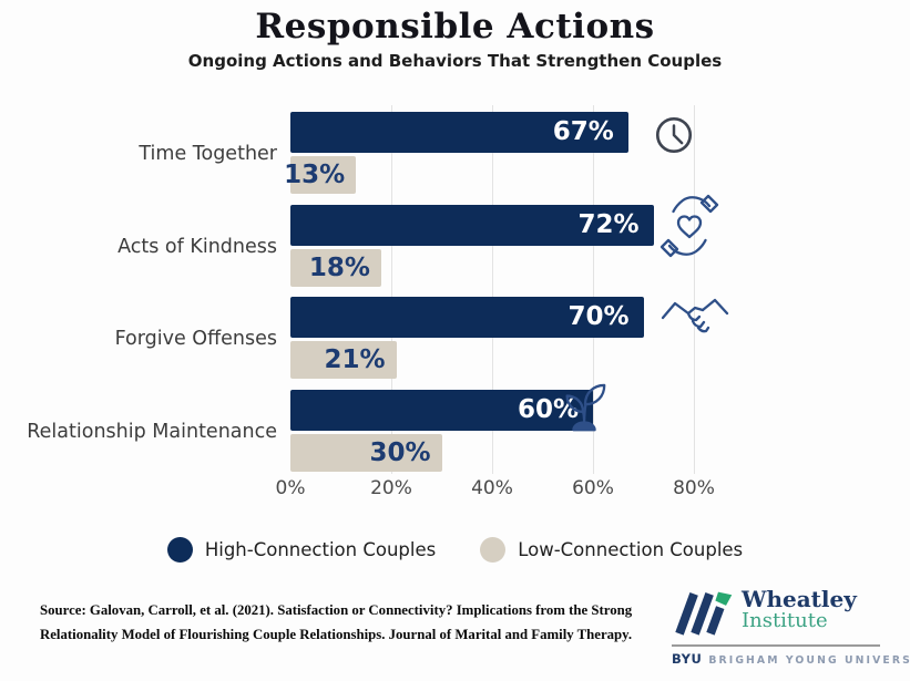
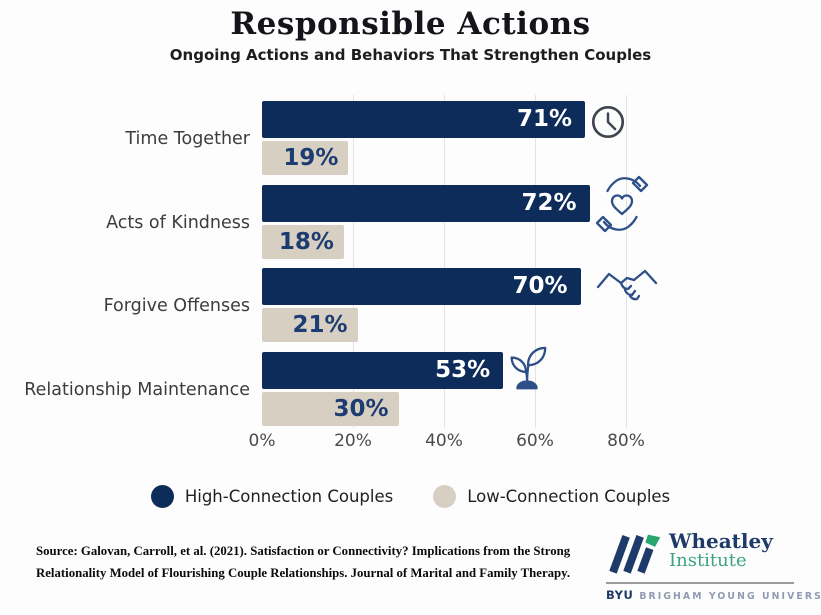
High-Connection Couples/Time Together: 67% -> 71%
Low-Connection Couples/Time Together: 13% -> 19%
High-Connection Couples/Relationship Maintenance: 60% -> 53%
